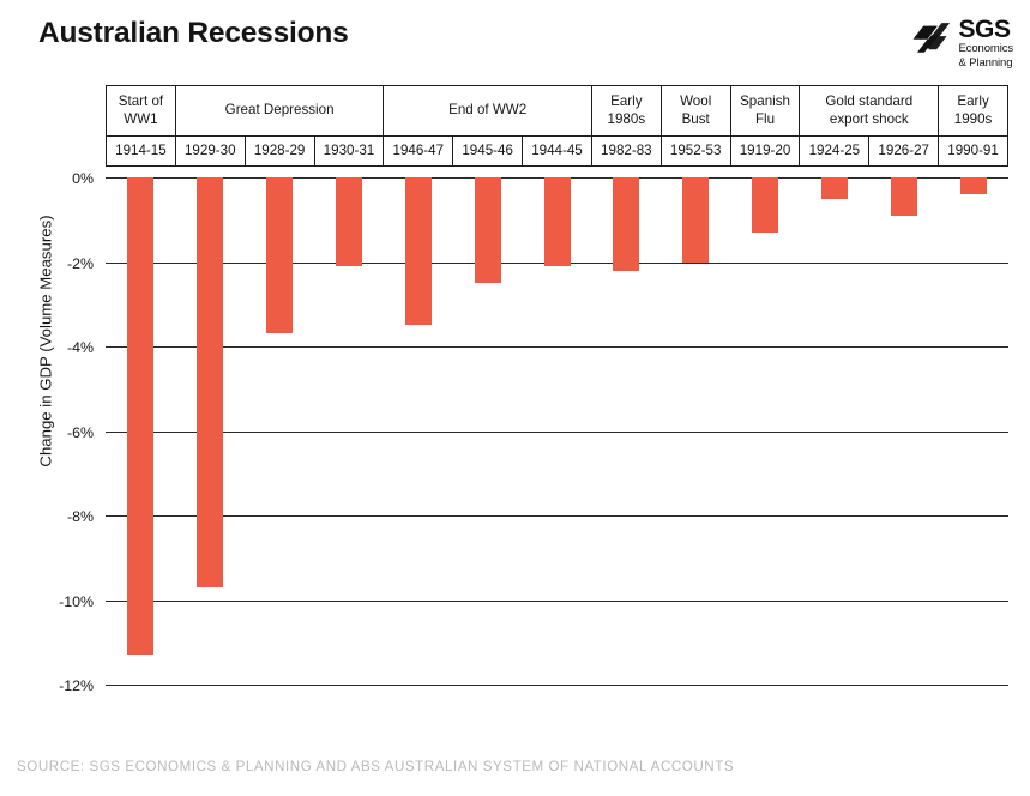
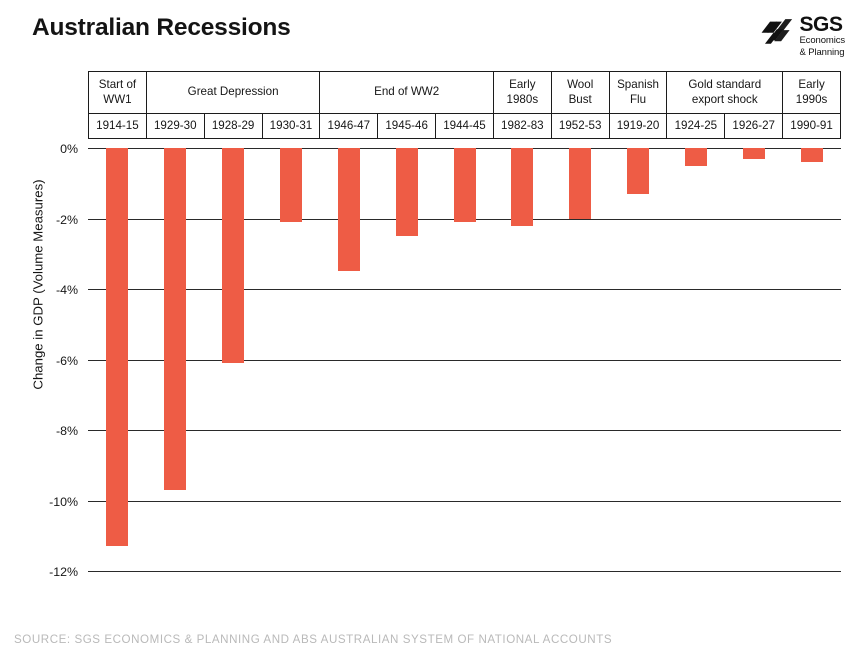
1928-29: -3.7% -> -6.1%
1926-27: -0.9% -> -0.3%
